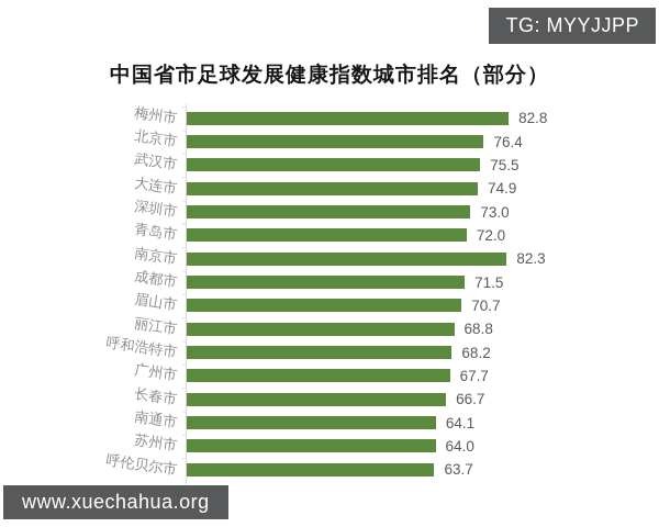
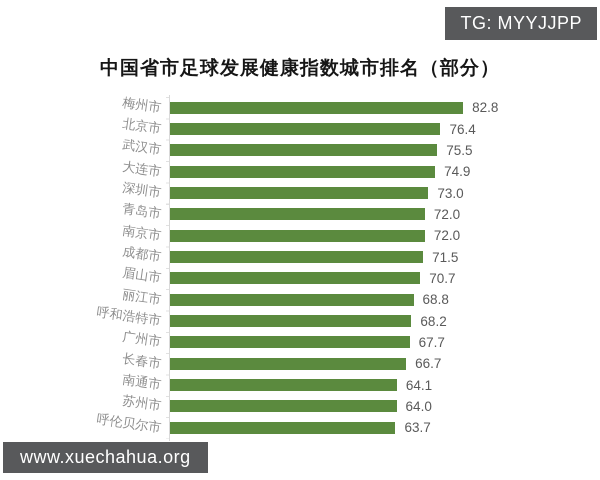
南京市: 82.3 -> 72.0
